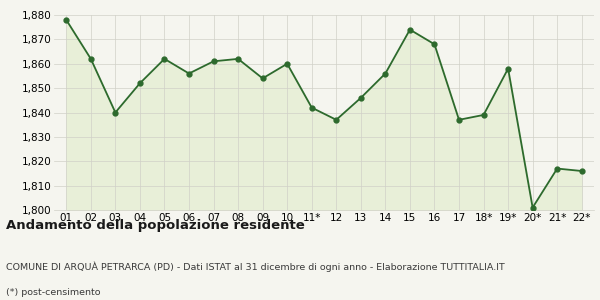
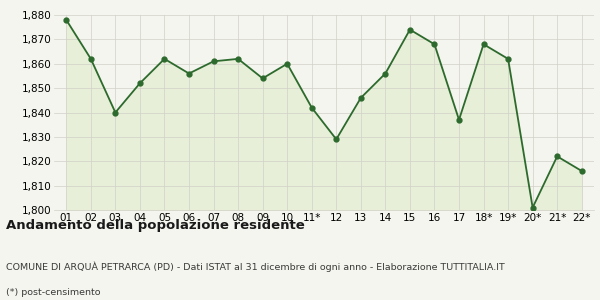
12: 1,837 -> 1,829
18*: 1,839 -> 1,868
19*: 1,858 -> 1,862
21*: 1,817 -> 1,822
